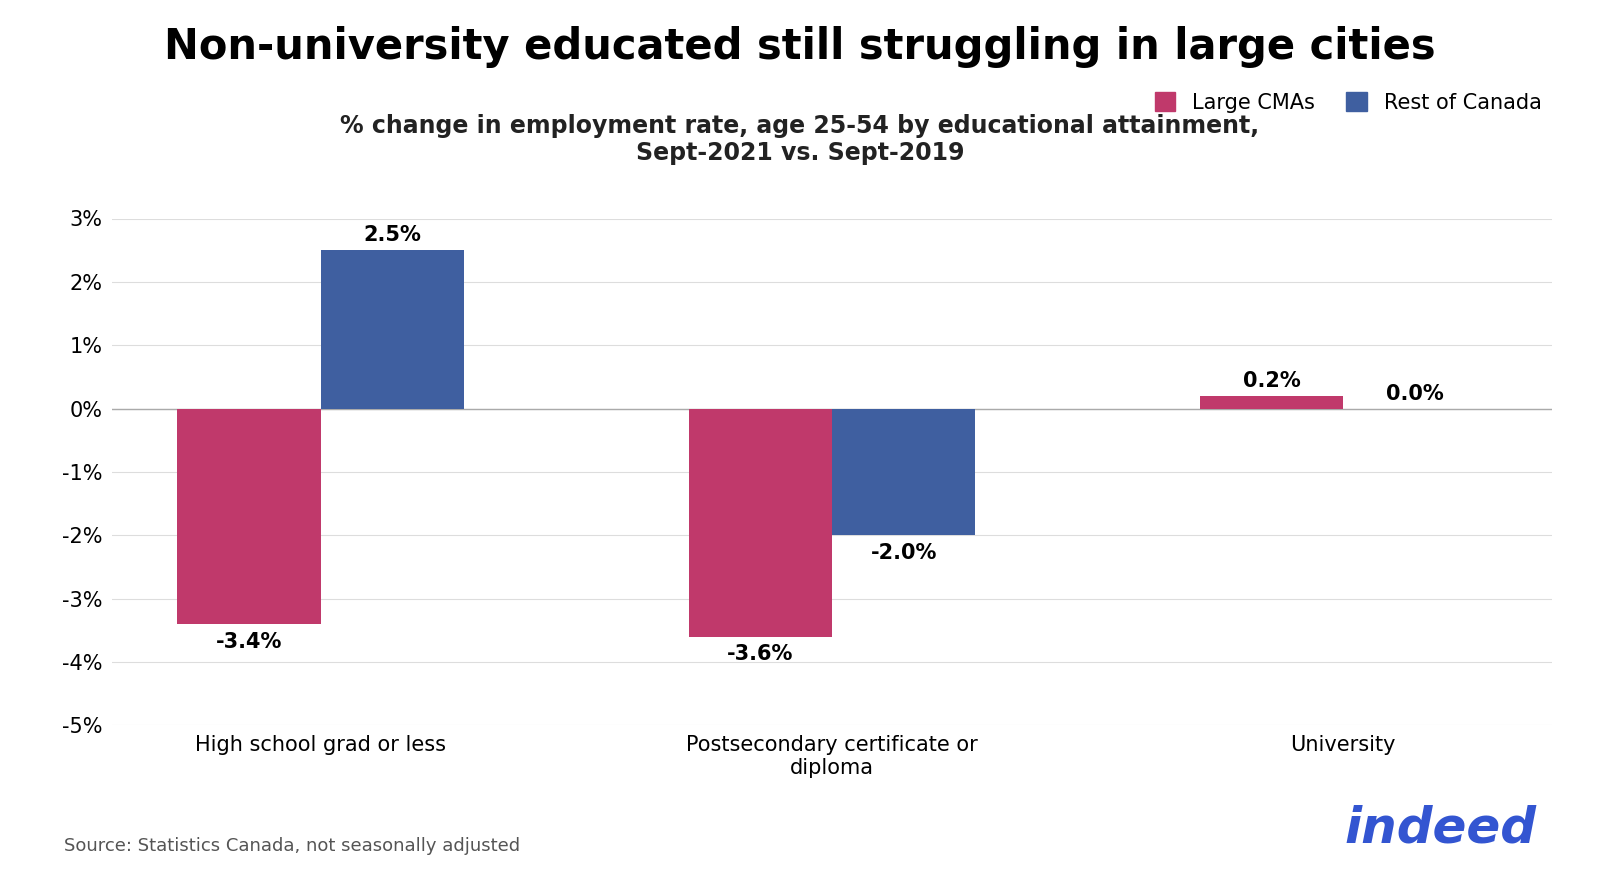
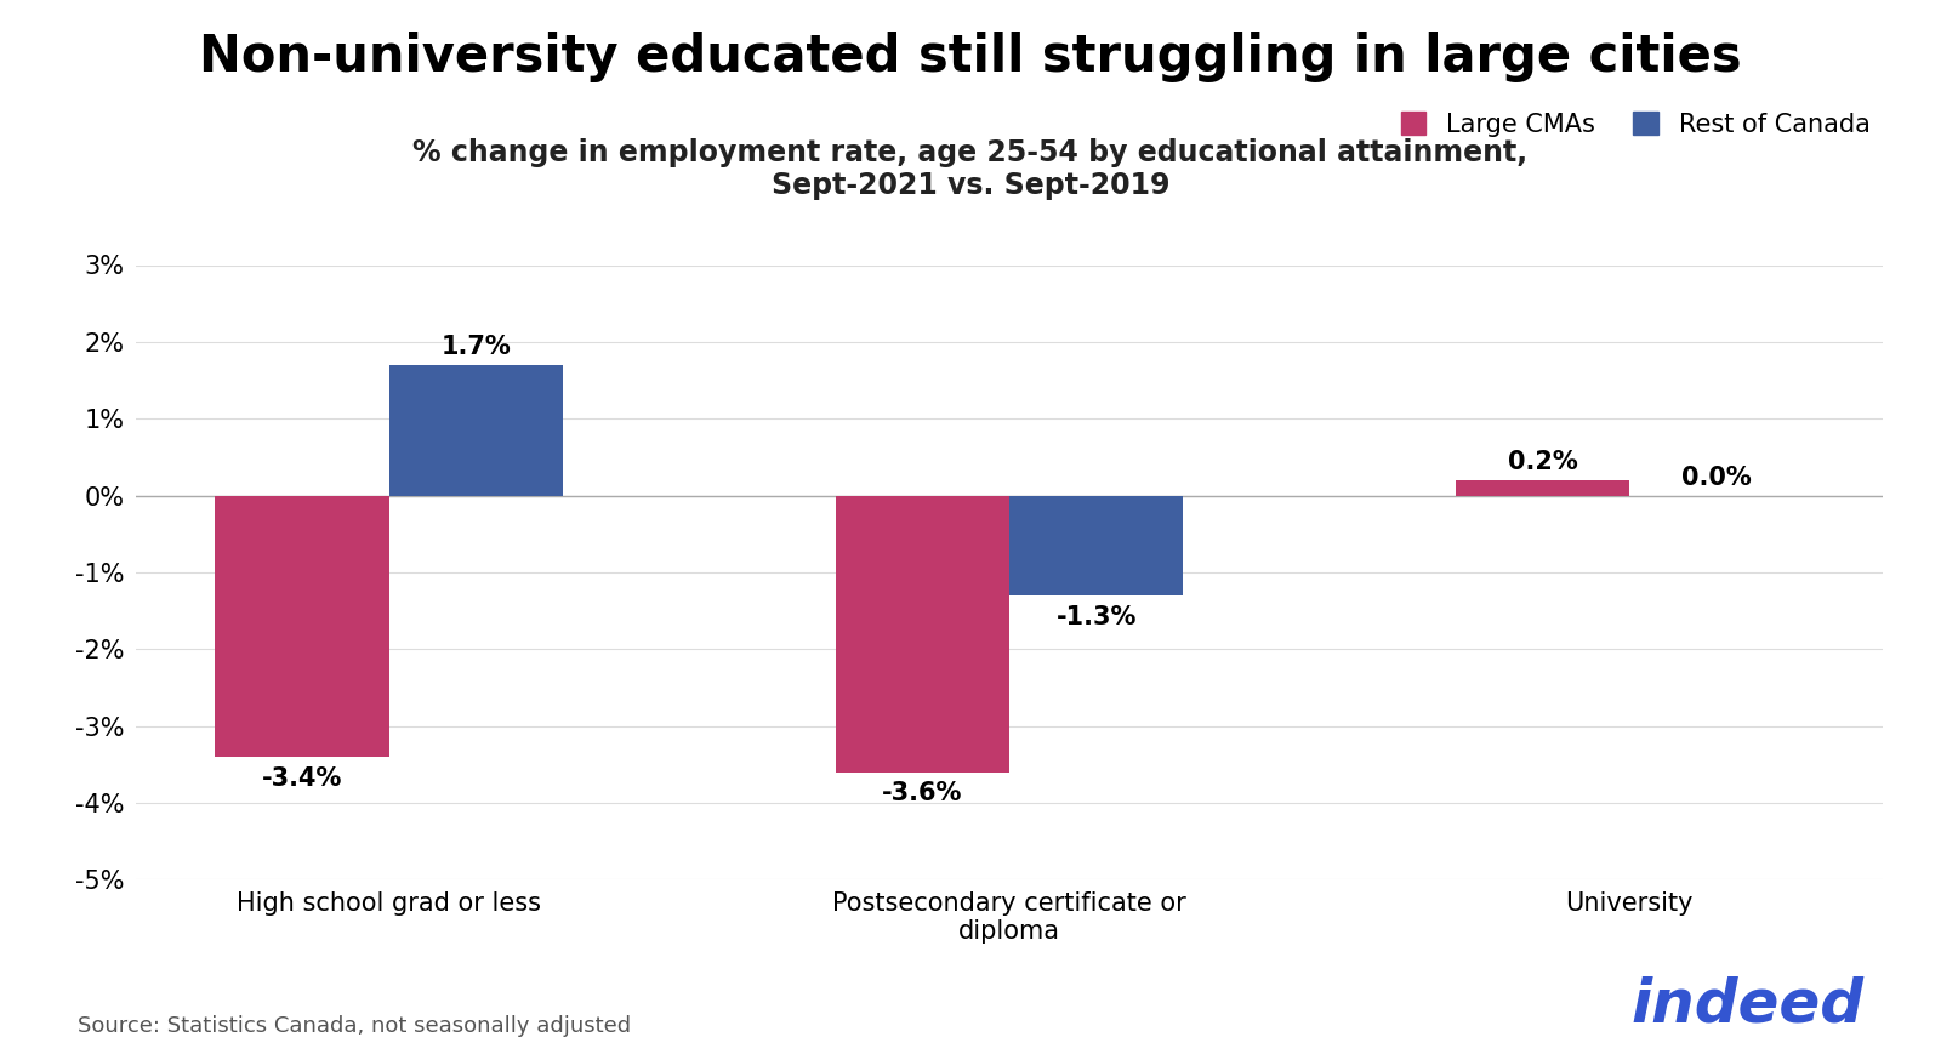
Rest of Canada/High school grad or less: 2.5% -> 1.7%
Rest of Canada/Postsecondary certificate or diploma: -2.0% -> -1.3%
